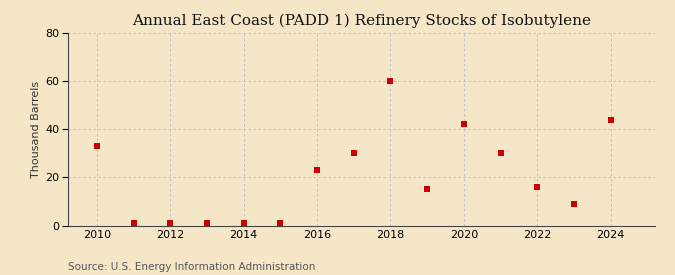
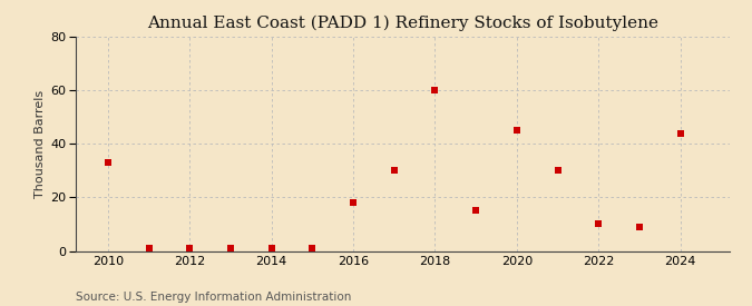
2016: 23 -> 18
2020: 42 -> 45
2022: 16 -> 10
